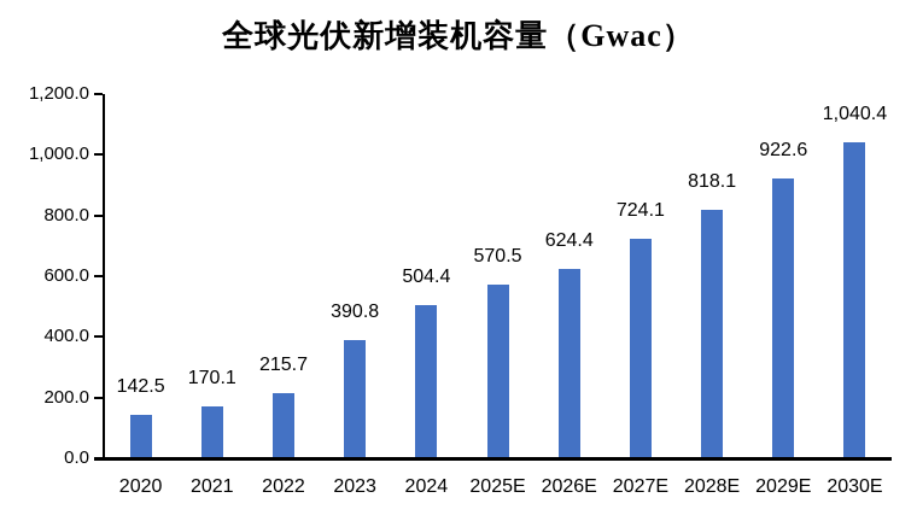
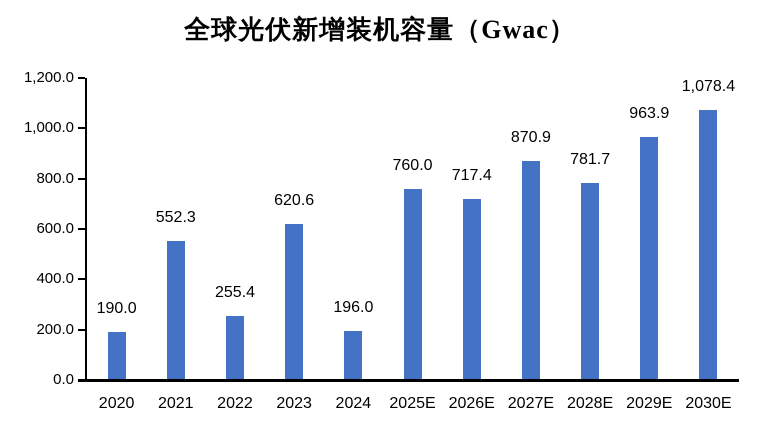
2020: 142.5 -> 190.0
2021: 170.1 -> 552.3
2022: 215.7 -> 255.4
2023: 390.8 -> 620.6
2024: 504.4 -> 196.0
2025E: 570.5 -> 760.0
2026E: 624.4 -> 717.4
2027E: 724.1 -> 870.9
2028E: 818.1 -> 781.7
2029E: 922.6 -> 963.9
2030E: 1,040.4 -> 1,078.4
